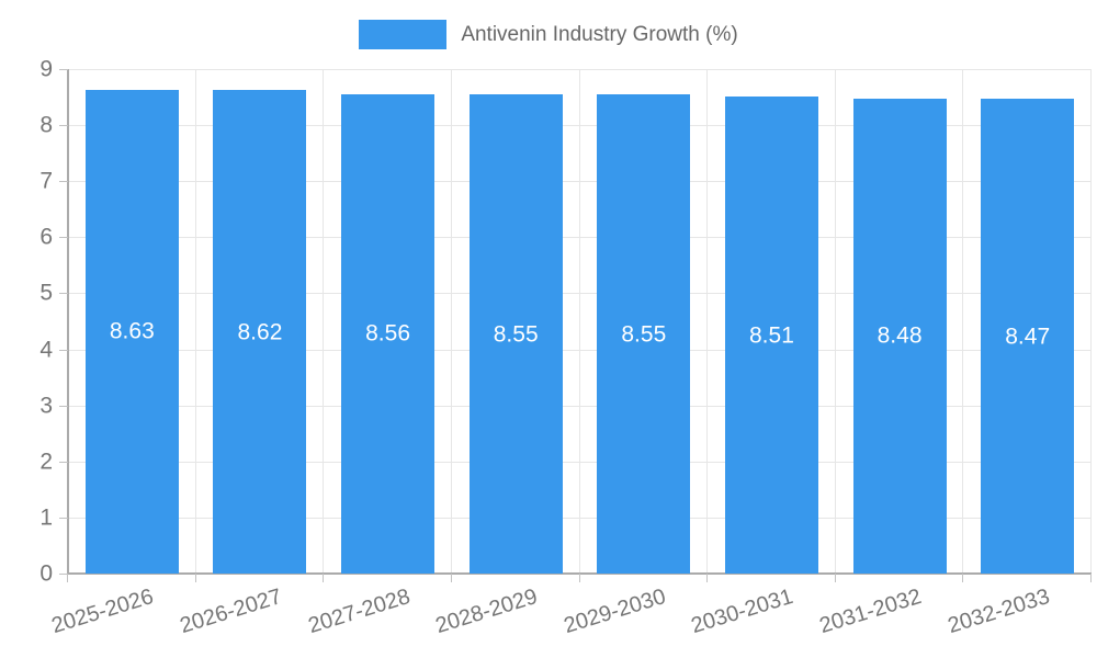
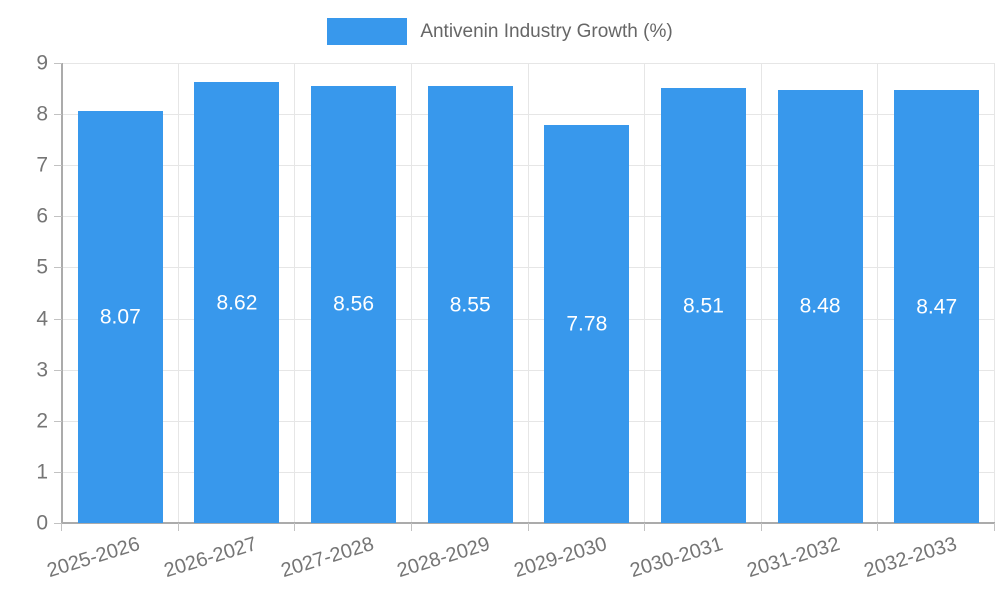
2025-2026: 8.63 -> 8.07
2029-2030: 8.55 -> 7.78
